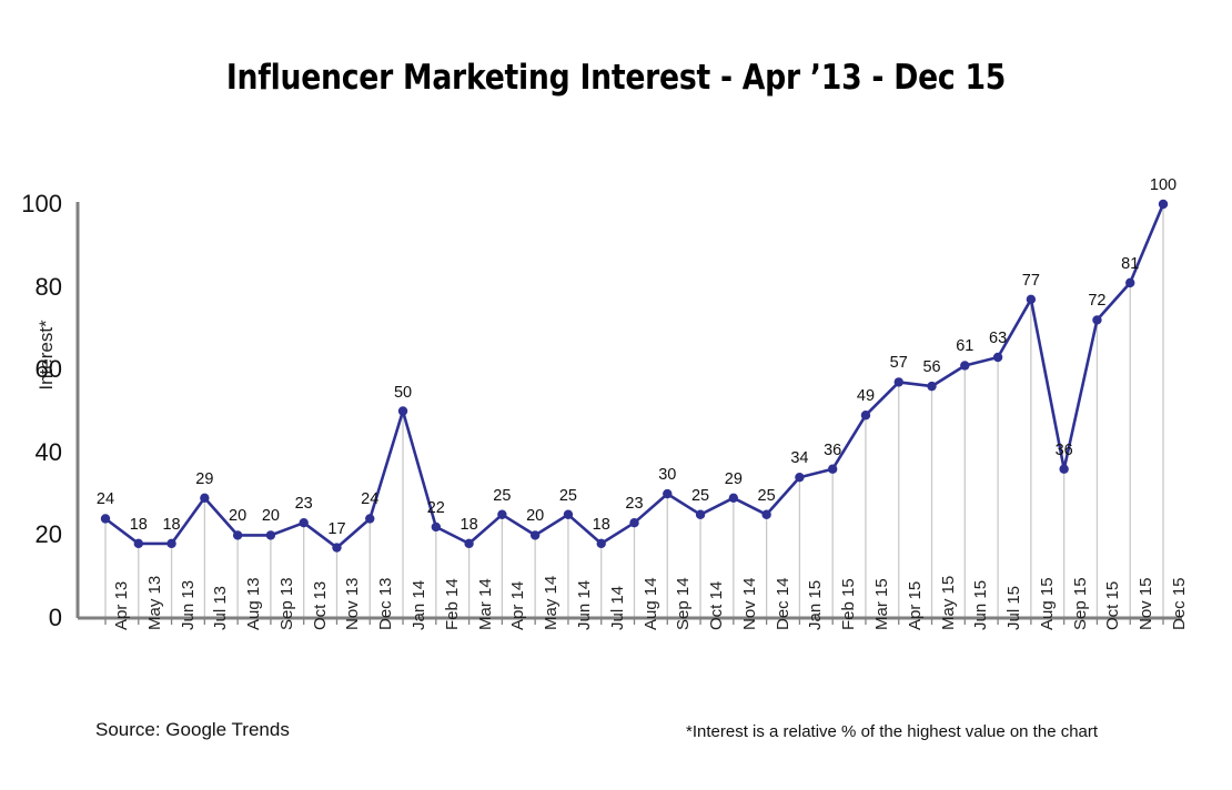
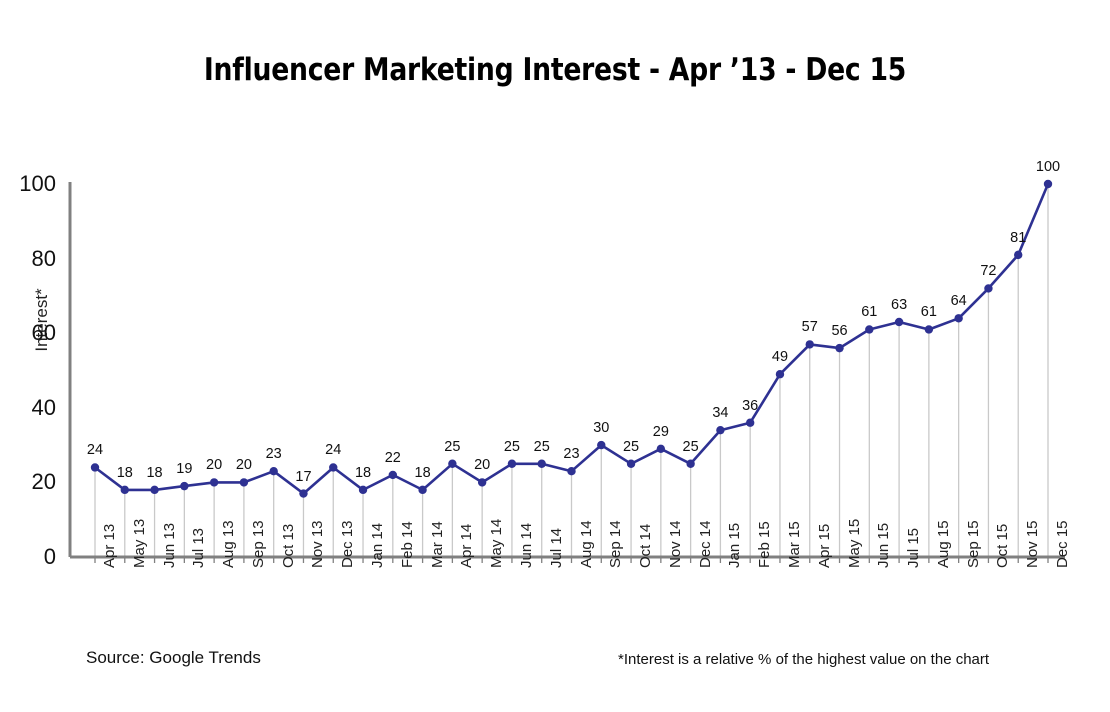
Jul 13: 29 -> 19
Jan 14: 50 -> 18
Jul 14: 18 -> 25
Aug 15: 77 -> 61
Sep 15: 36 -> 64
